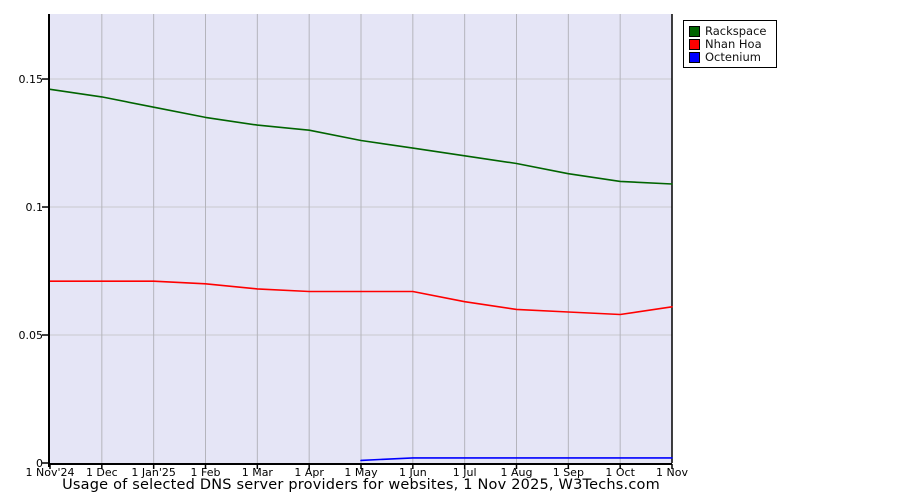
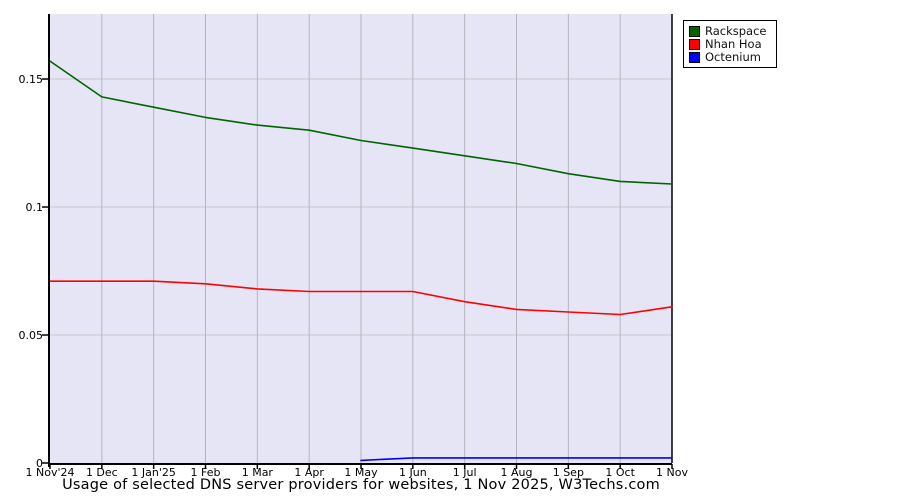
Rackspace/1 Nov'24: 0.146 -> 0.157
